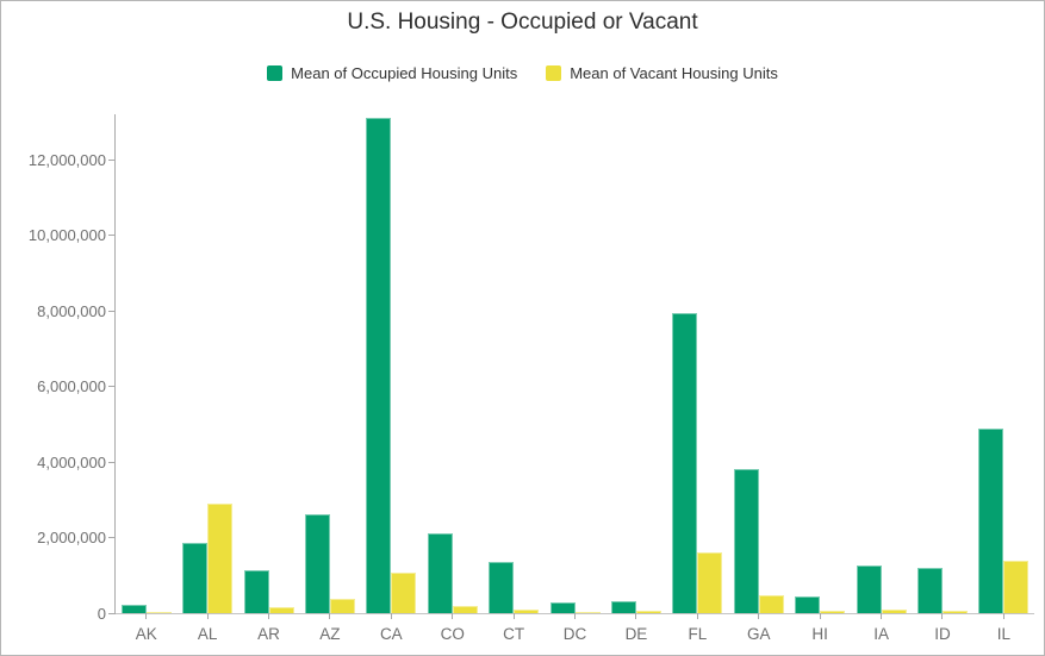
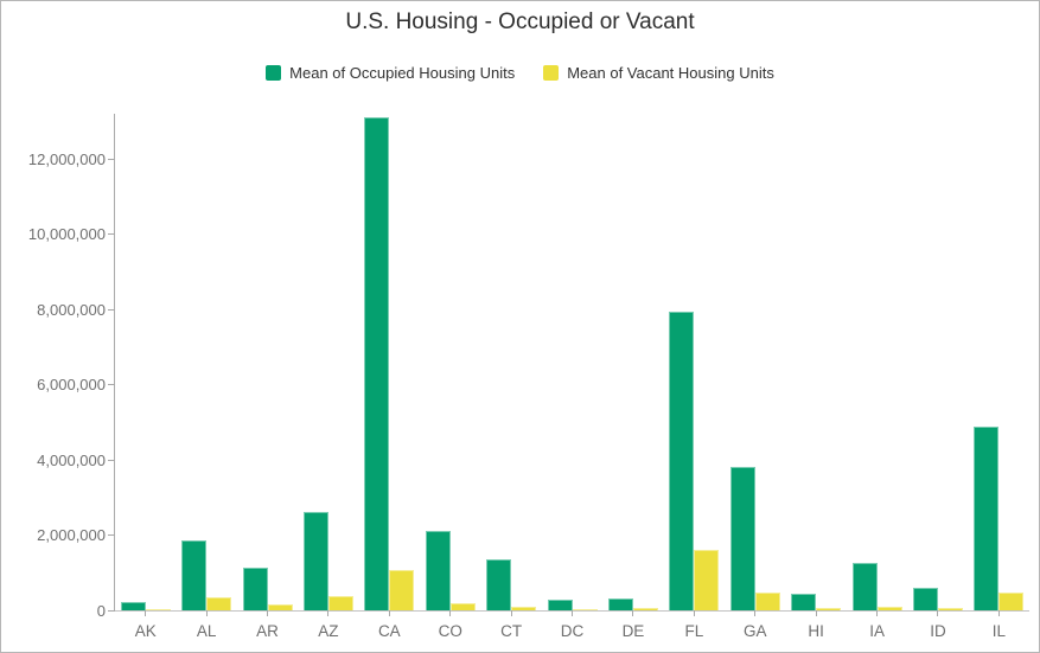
Mean of Vacant Housing Units/AL: 2900000 -> 400000
Mean of Occupied Housing Units/ID: 1200000 -> 600000
Mean of Vacant Housing Units/IL: 1400000 -> 500000
